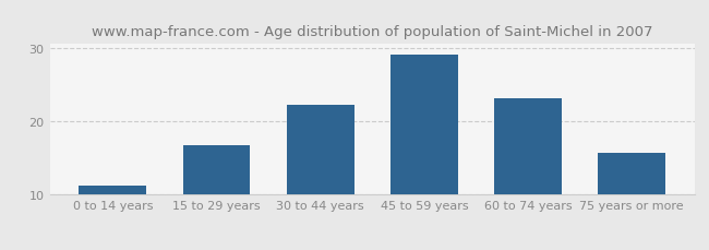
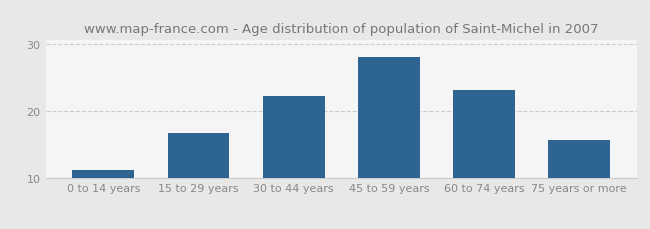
45 to 59 years: 29.0 -> 28.0
